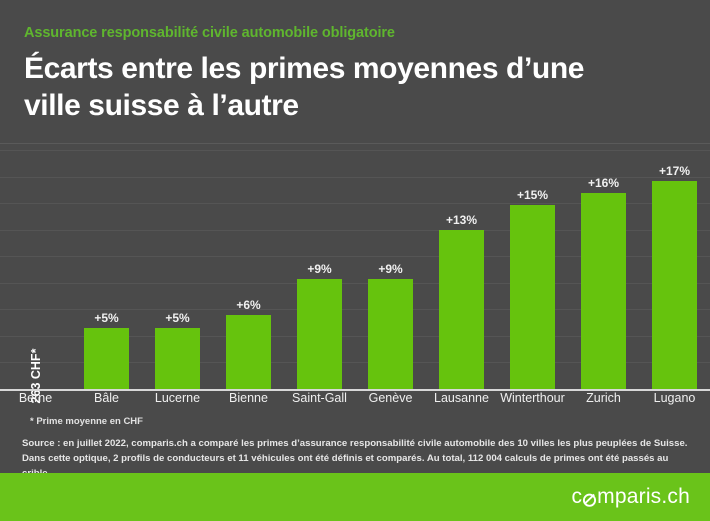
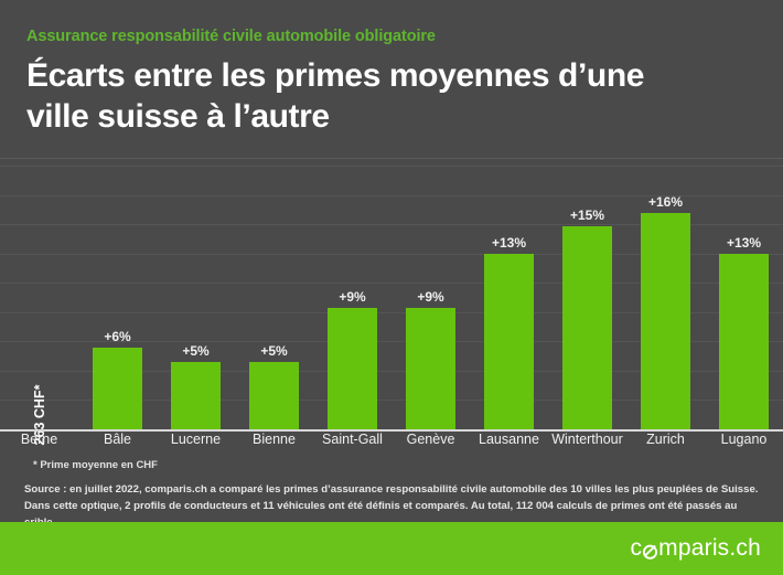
Bâle: +5% -> +6%
Bienne: +6% -> +5%
Lugano: +17% -> +13%
